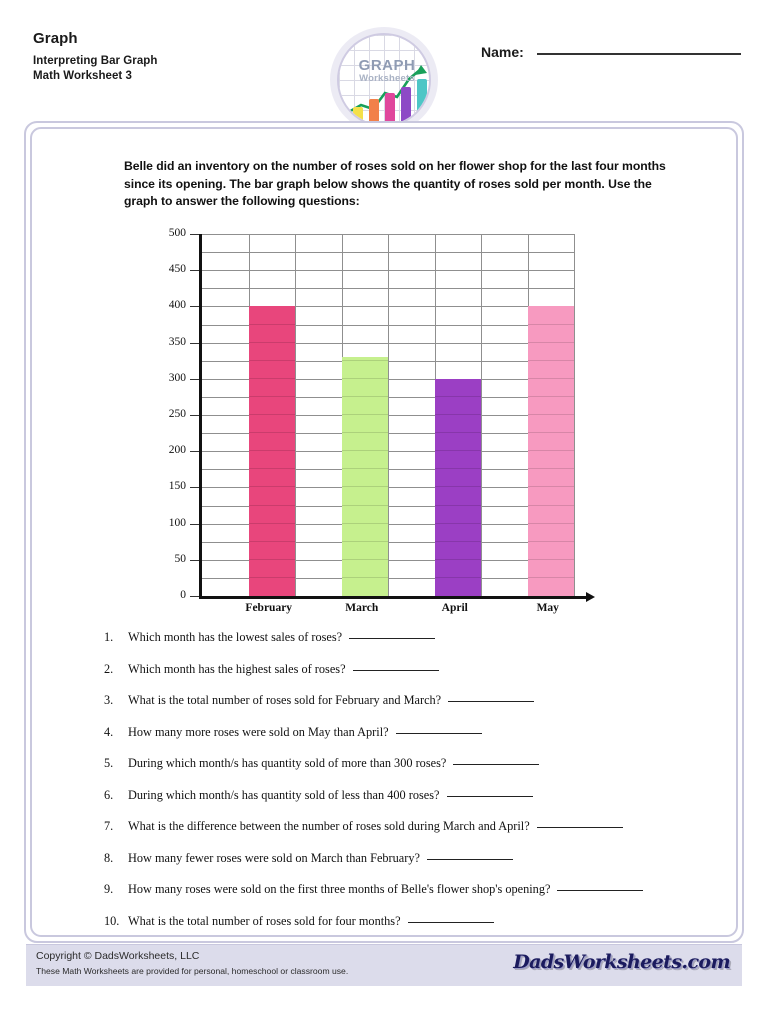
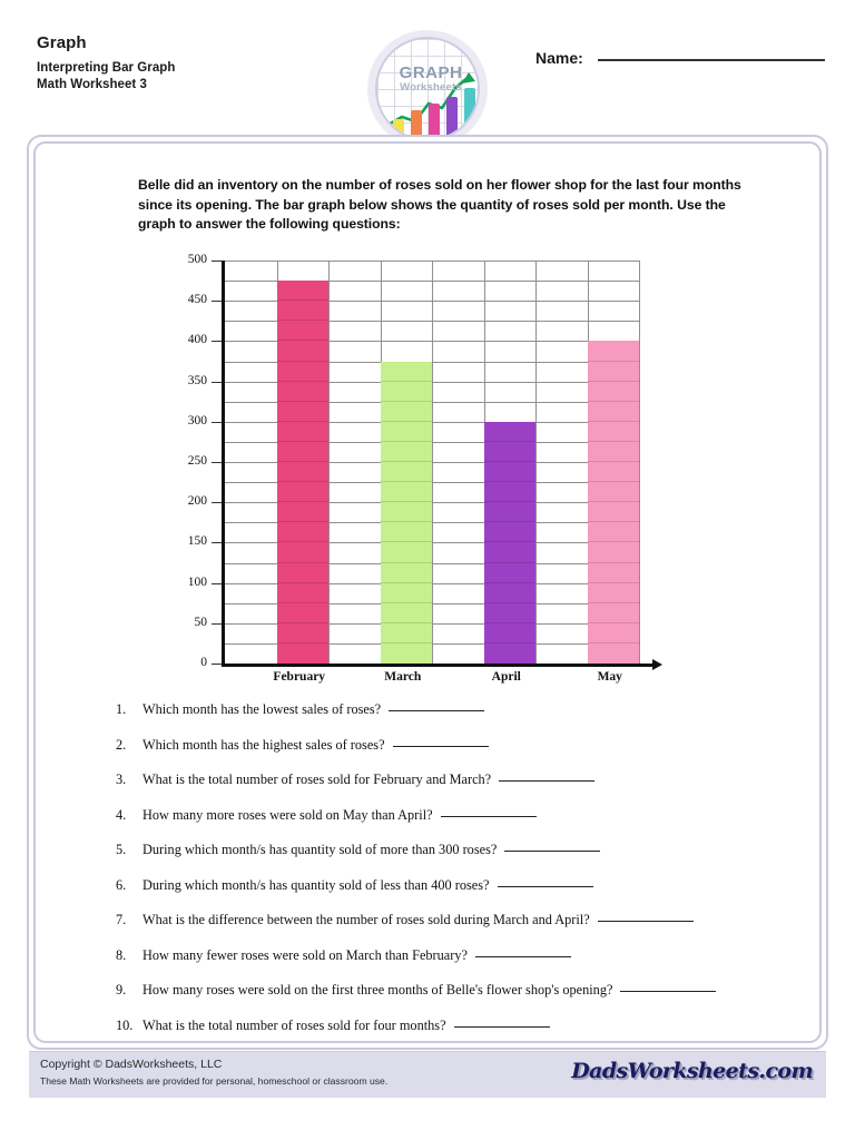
February: 400 -> 480
March: 330 -> 380
